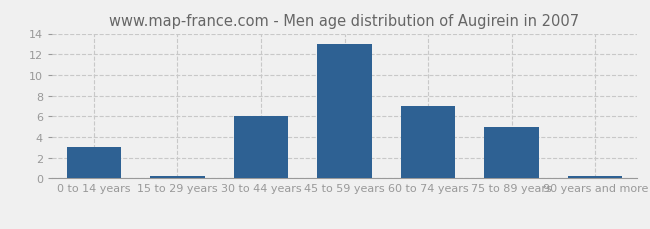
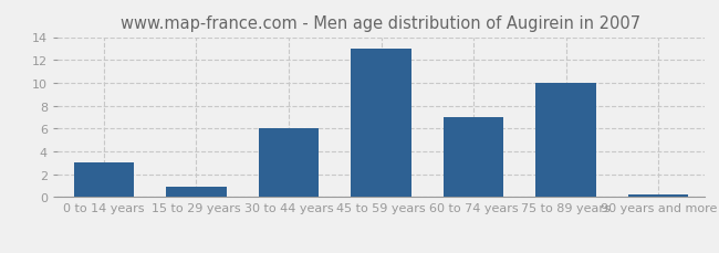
15 to 29 years: 0.2 -> 0.9
75 to 89 years: 5.0 -> 10.0
